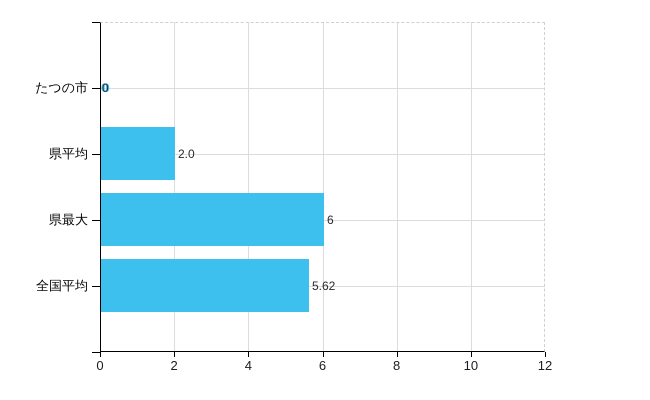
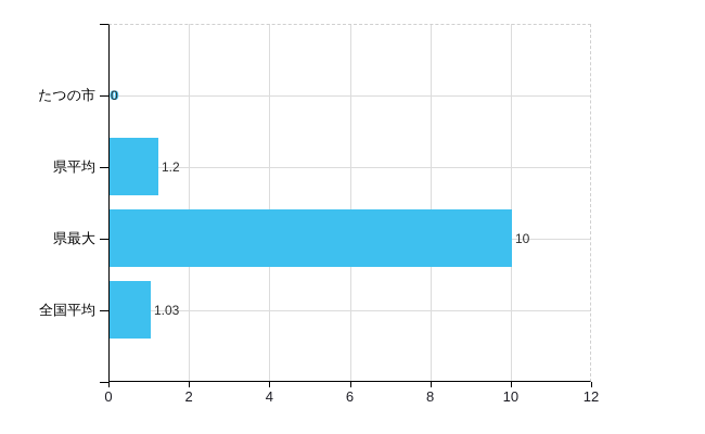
県平均: 2.0 -> 1.2
県最大: 6 -> 10
全国平均: 5.62 -> 1.03
